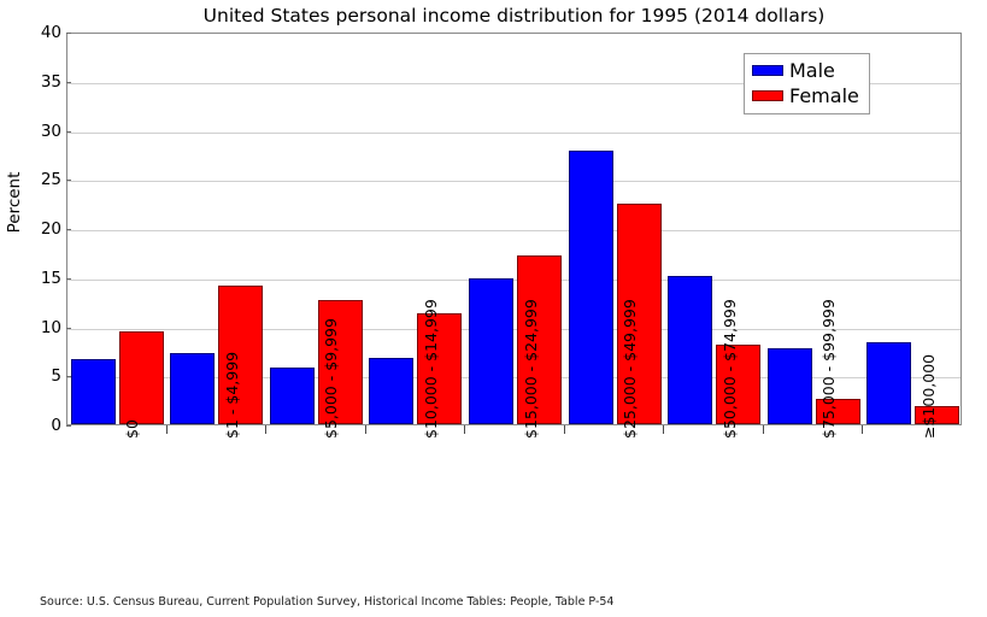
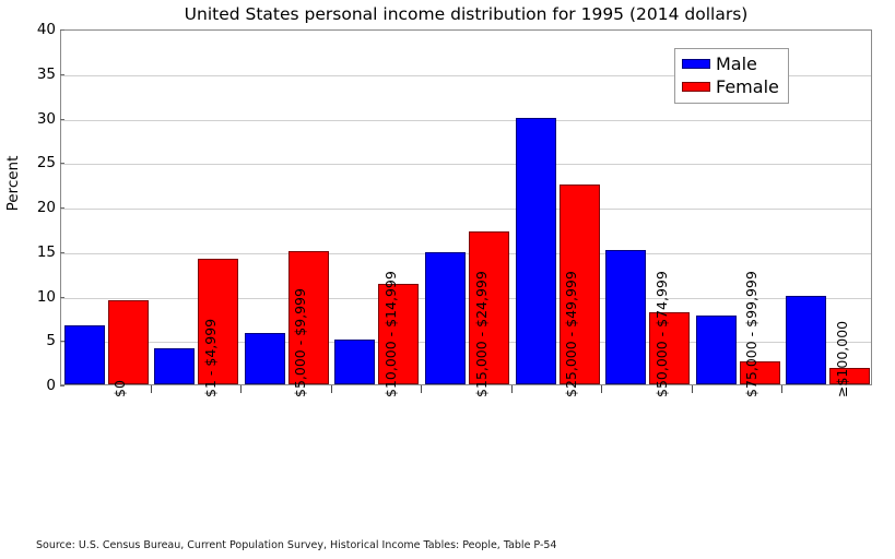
Male/$1 - $4,999: 7 -> 4
Female/$5,000 - $9,999: 13 -> 15
Male/$10,000 - $14,999: 7 -> 5
Male/$25,000 - $49,999: 28 -> 30
Male/≥$100,000: 8 -> 10
